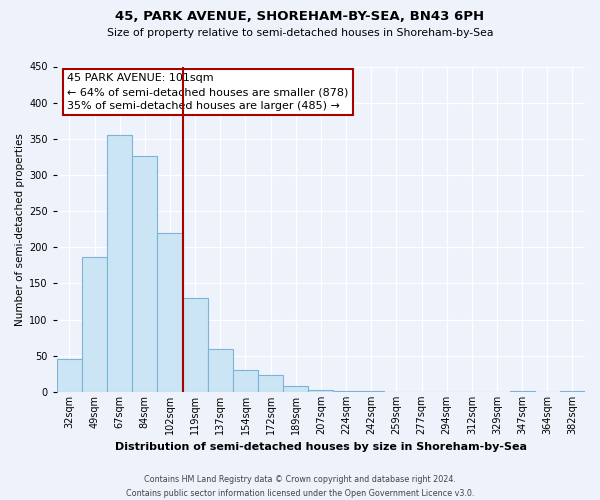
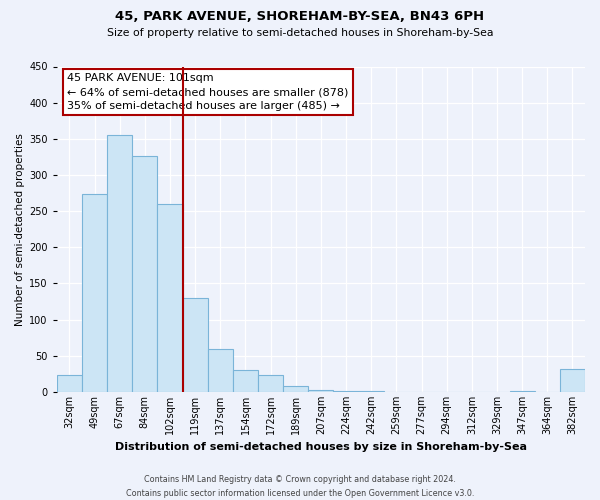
32sqm: 46 -> 24
49sqm: 186 -> 274
102sqm: 220 -> 260
382sqm: 1 -> 32
